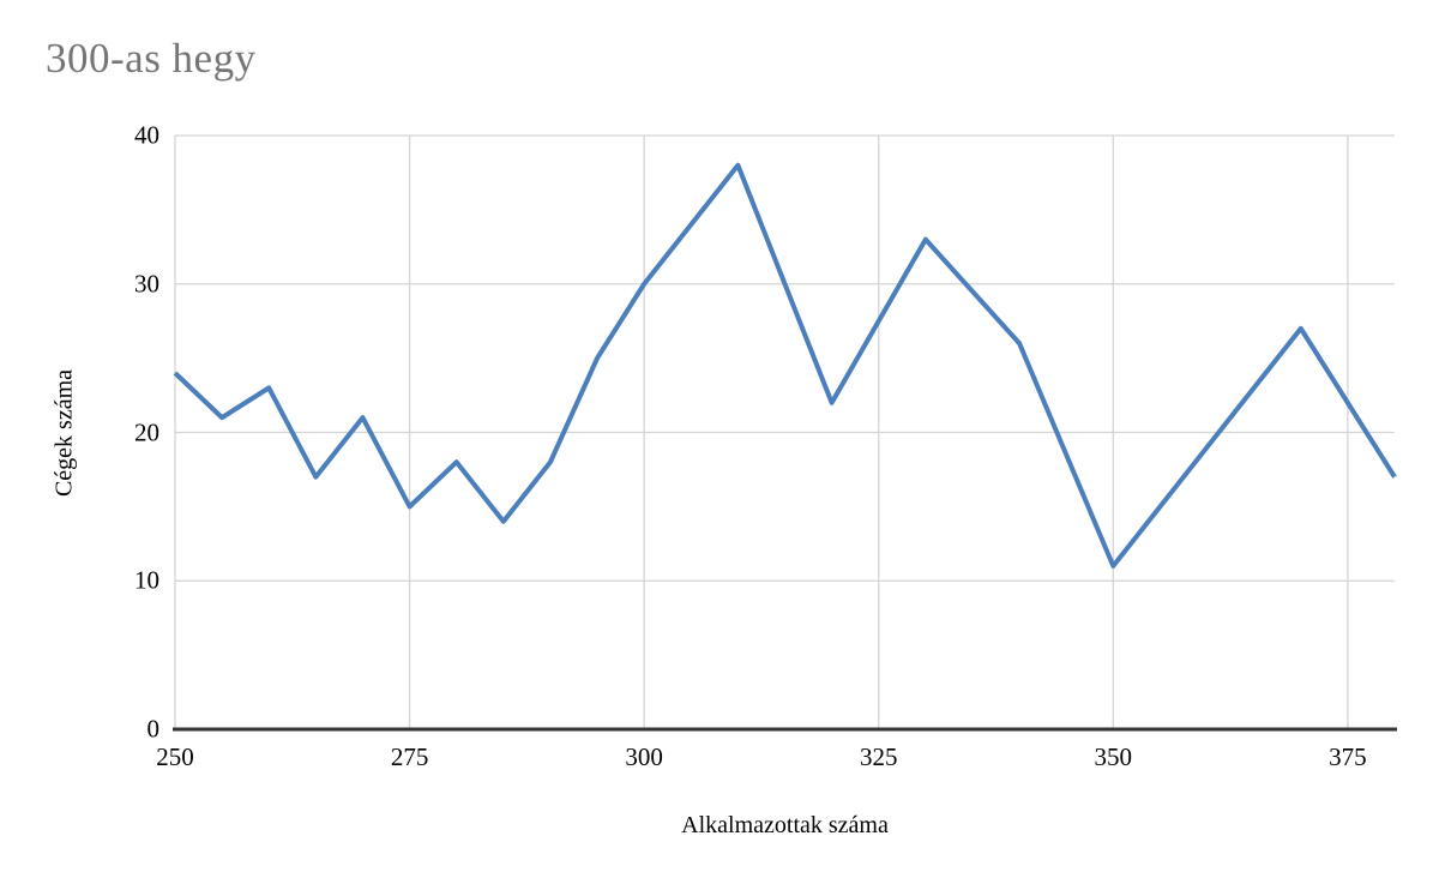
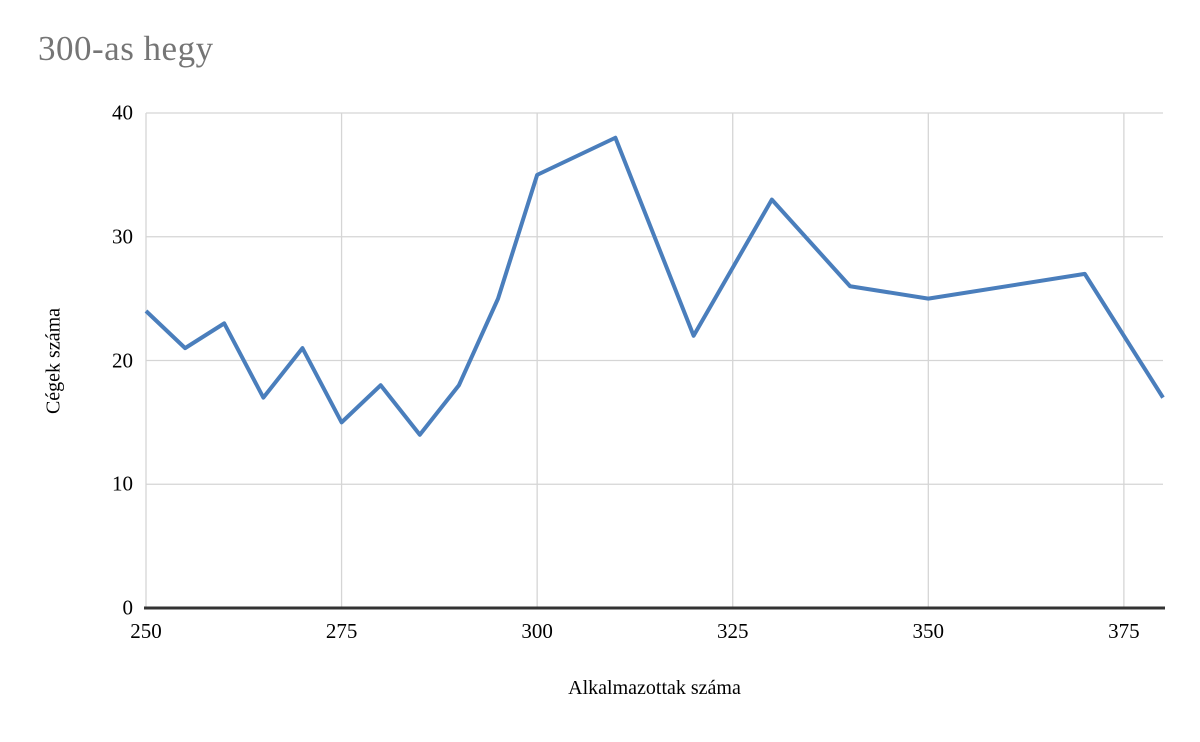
300: 30 -> 35
350: 11 -> 25
